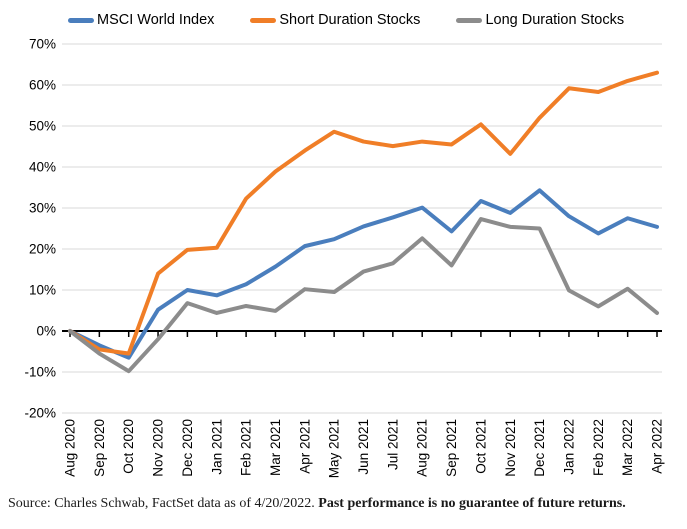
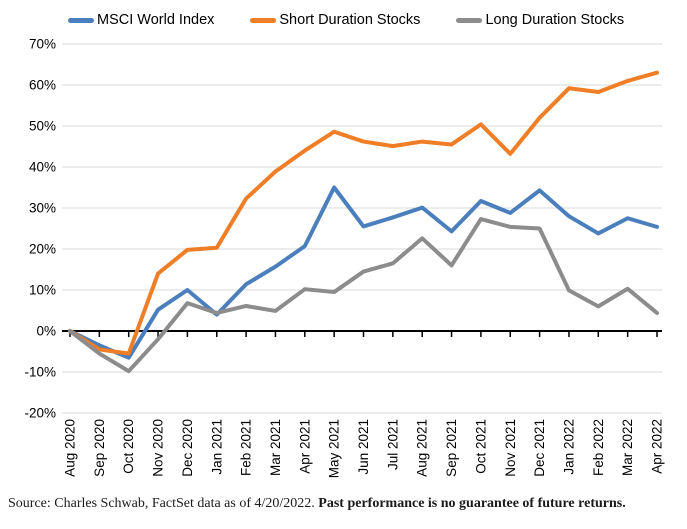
MSCI World Index/Jan 2021: 9% -> 4%
MSCI World Index/May 2021: 22% -> 35%
